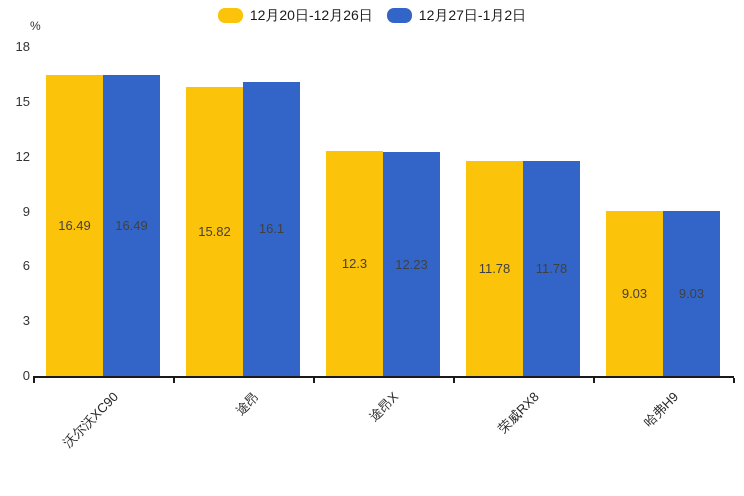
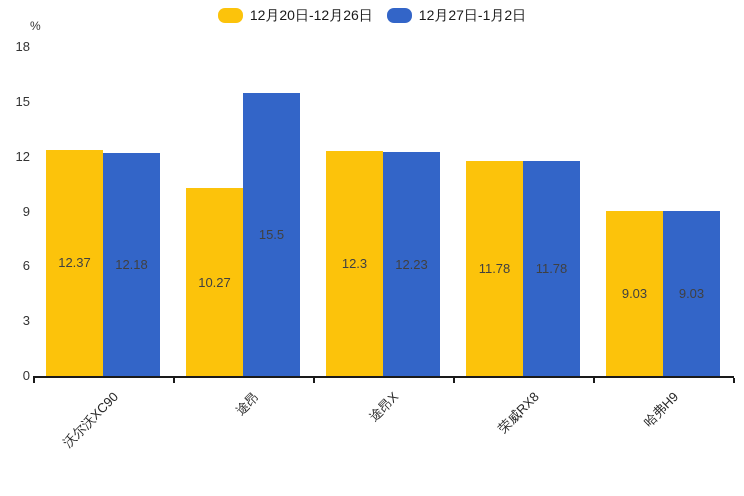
12月20日-12月26日/沃尔沃XC90: 16.49 -> 12.37
12月27日-1月2日/沃尔沃XC90: 16.49 -> 12.18
12月20日-12月26日/途昂: 15.82 -> 10.27
12月27日-1月2日/途昂: 16.1 -> 15.5
